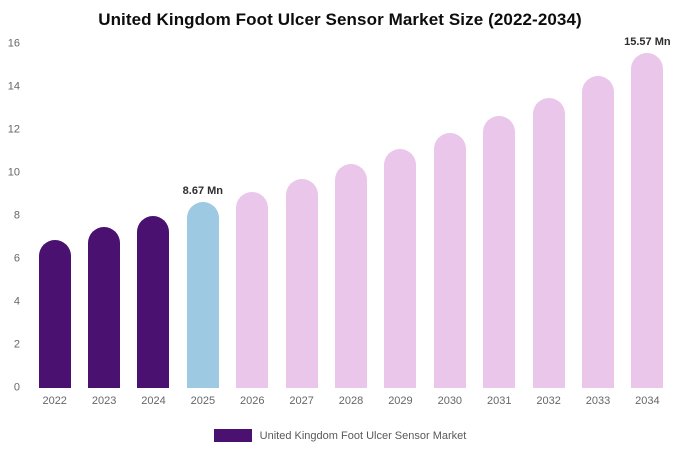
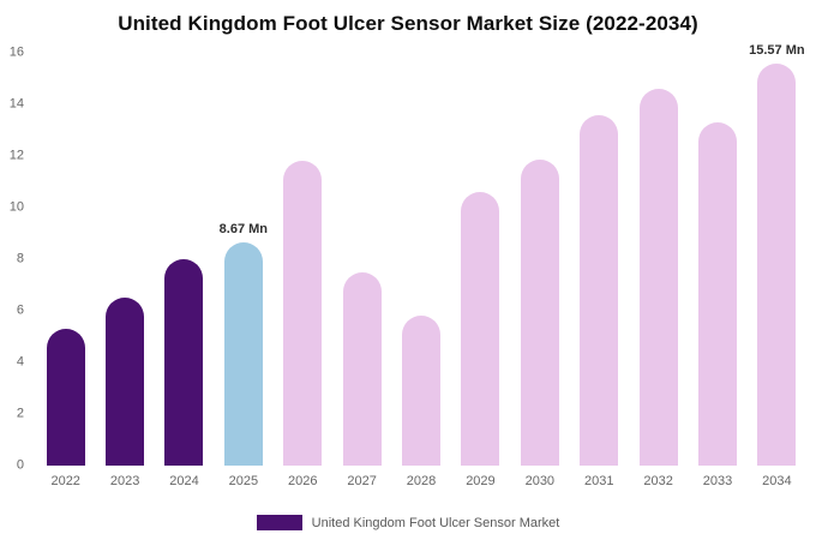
2022: 6.9 -> 5.3
2023: 7.5 -> 6.5
2026: 9.1 -> 11.8
2027: 9.7 -> 7.5
2028: 10.4 -> 5.8
2029: 11.1 -> 10.6
2031: 12.7 -> 13.6
2032: 13.5 -> 14.6
2033: 14.5 -> 13.3
